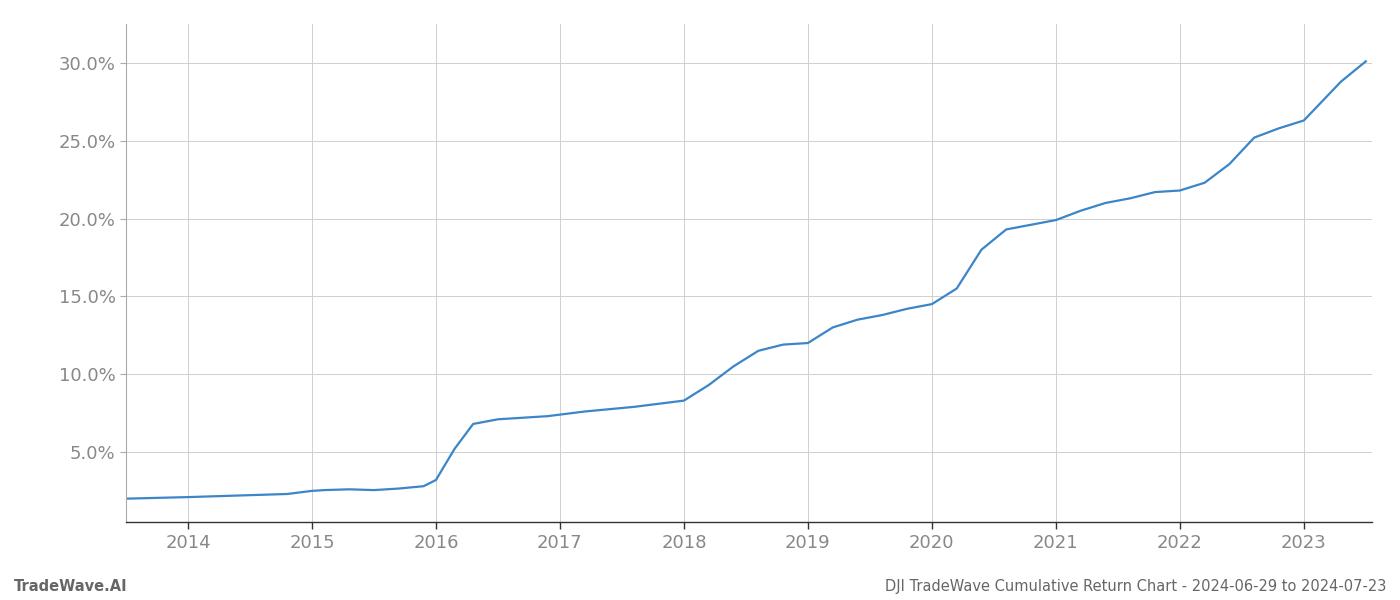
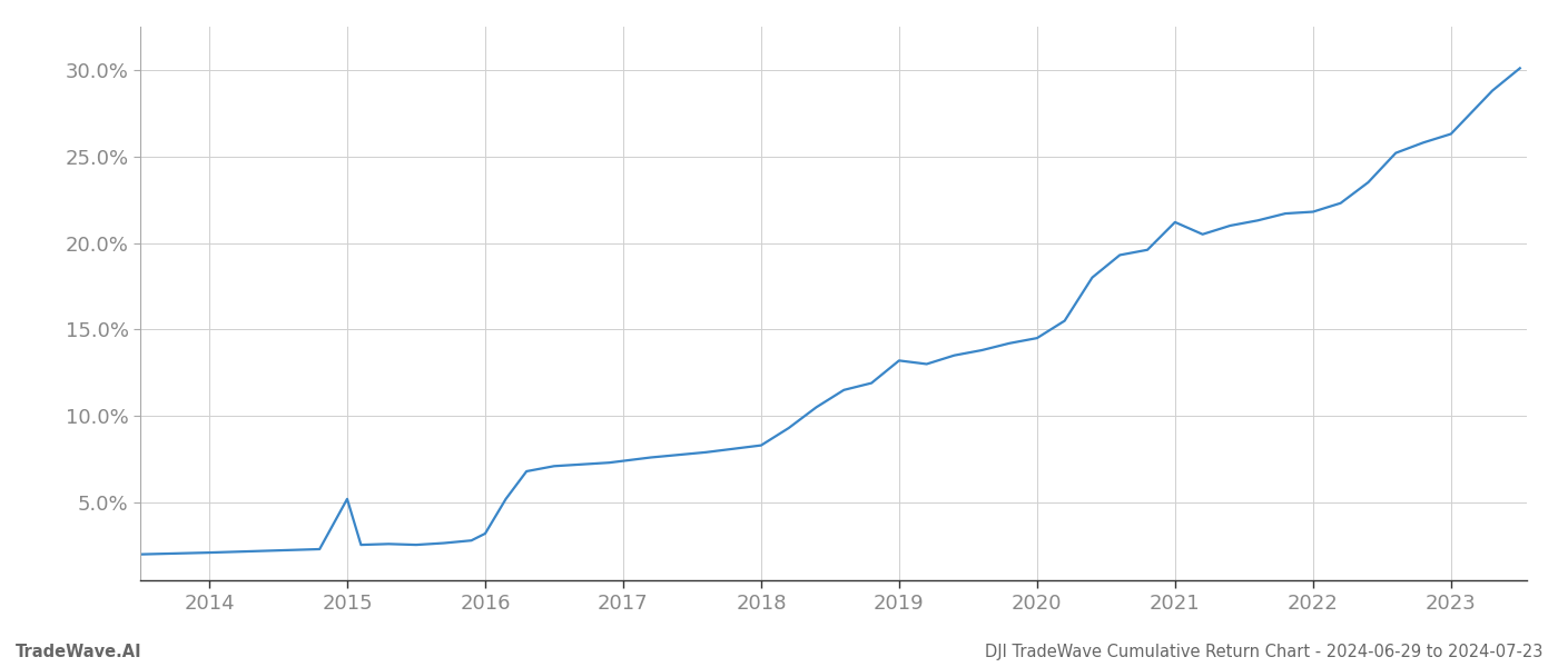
2015: 2.5% -> 5.2%
2019: 12.0% -> 13.2%
2021: 19.9% -> 21.2%
